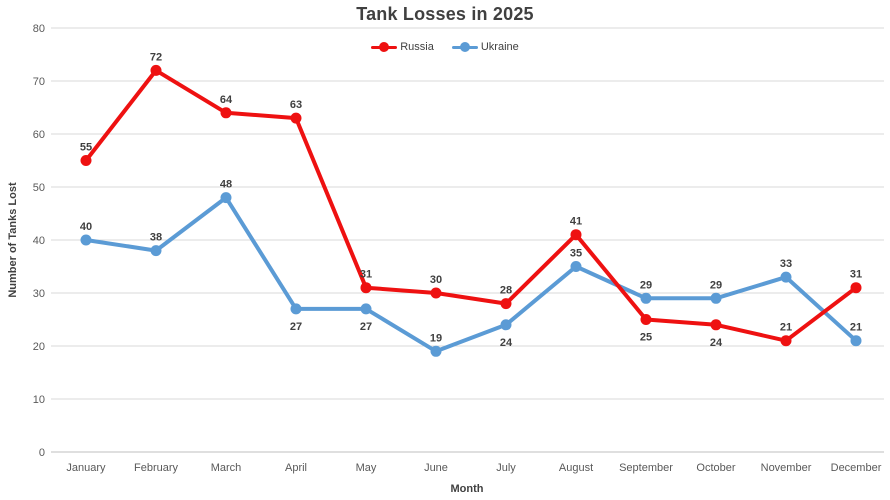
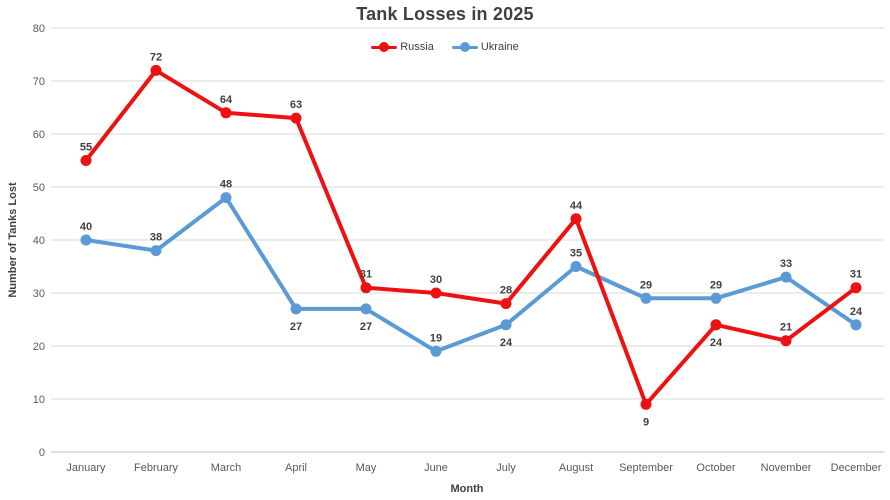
Russia/August: 41 -> 44
Russia/September: 25 -> 9
Ukraine/December: 21 -> 24
